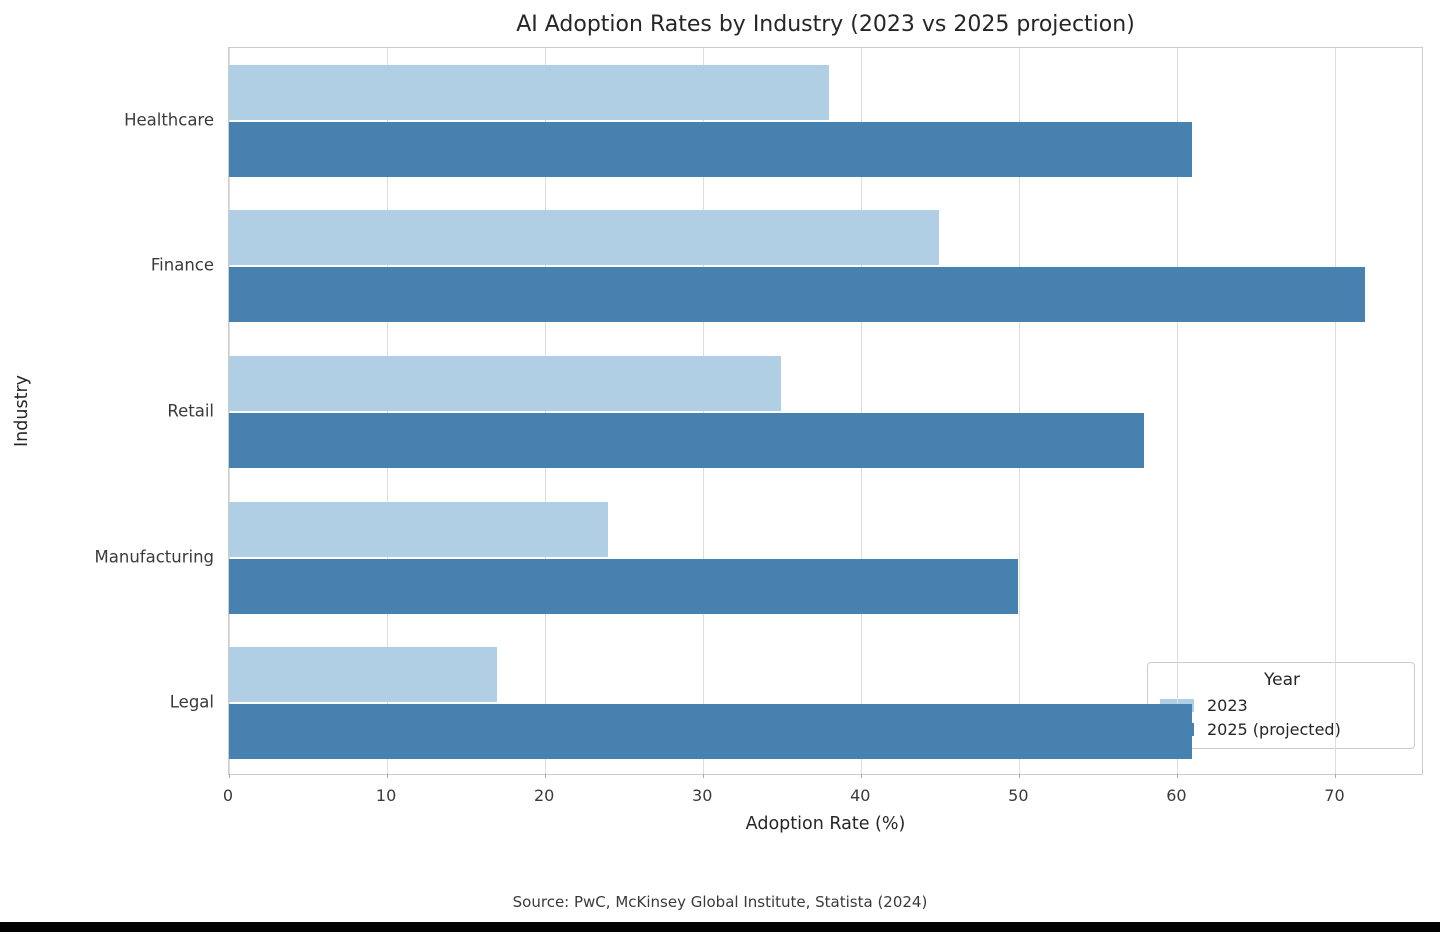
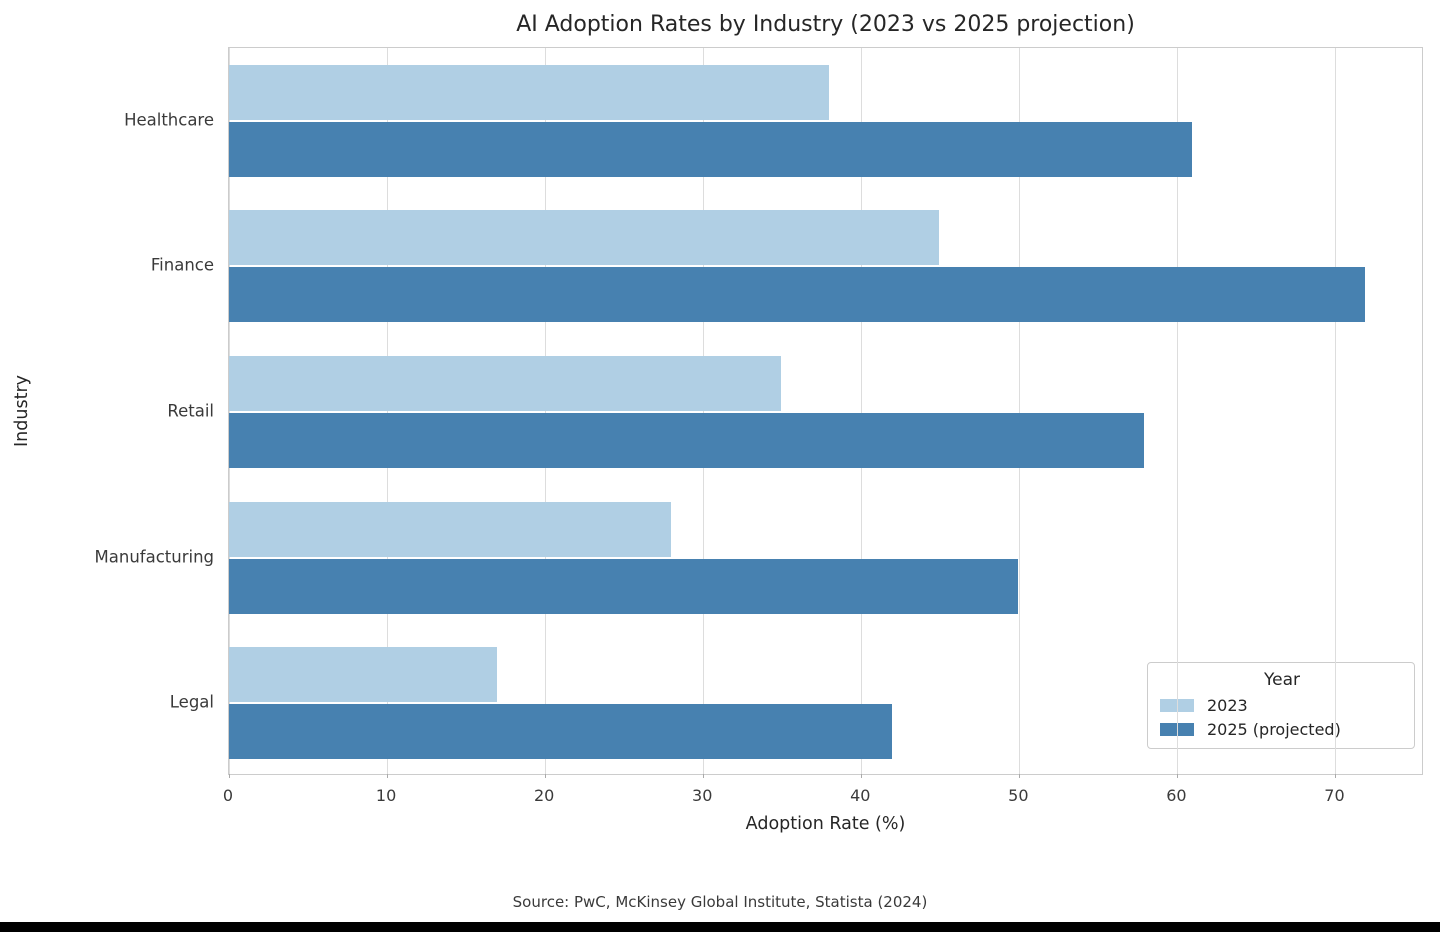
2023/Manufacturing: 24 -> 28
2025 (projected)/Legal: 61 -> 42
